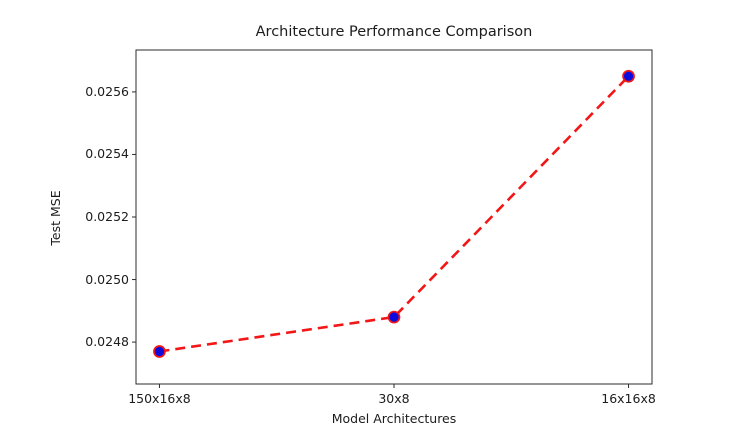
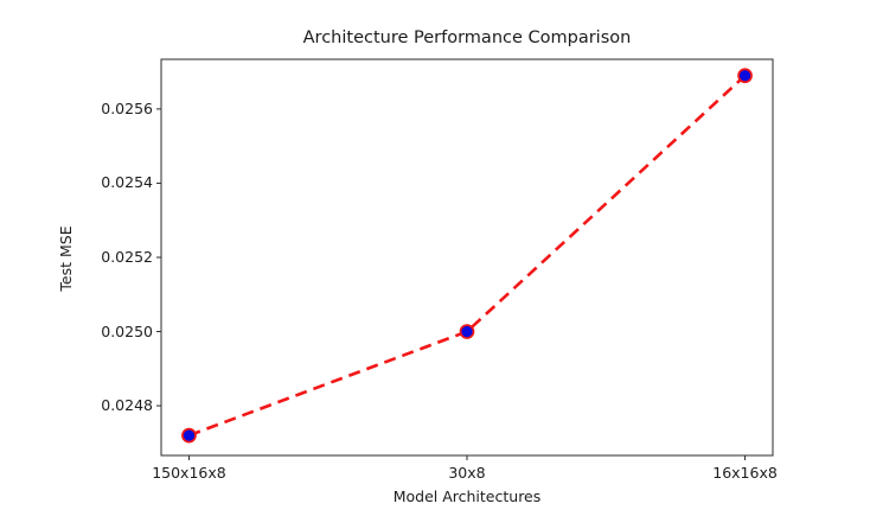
150x16x8: 0.02477 -> 0.02472
30x8: 0.02488 -> 0.02500
16x16x8: 0.02565 -> 0.02569
